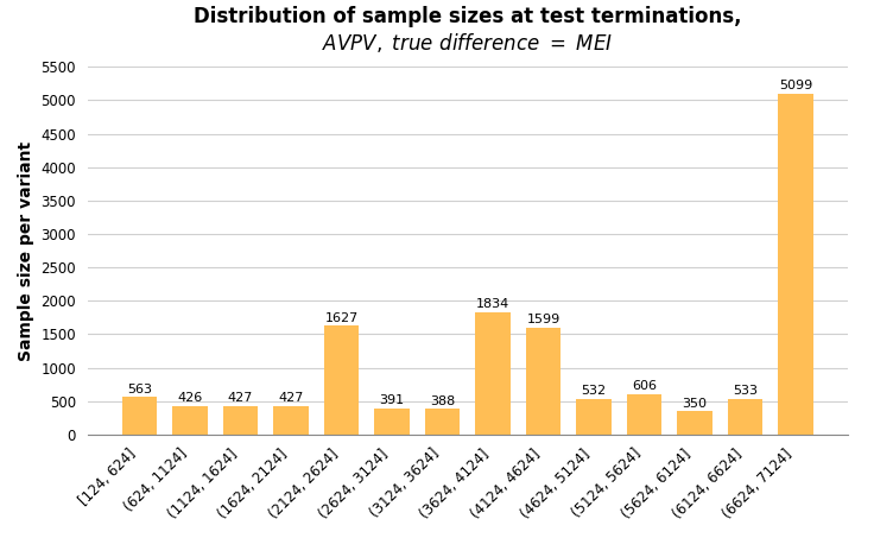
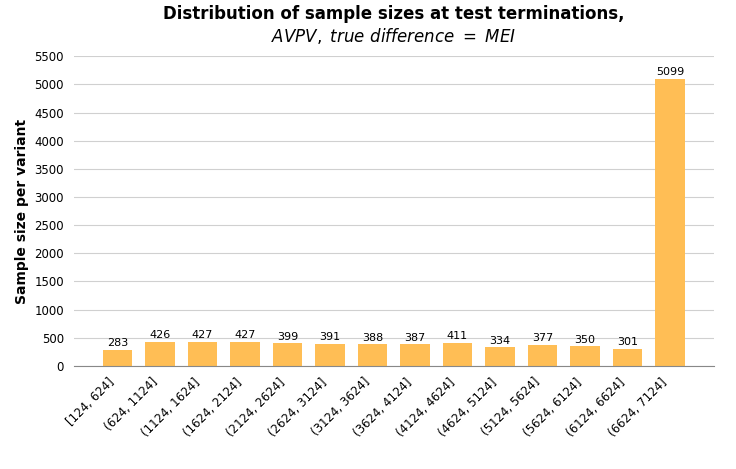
[124, 624]: 563 -> 283
(2124, 2624]: 1627 -> 399
(3624, 4124]: 1834 -> 387
(4124, 4624]: 1599 -> 411
(4624, 5124]: 532 -> 334
(5124, 5624]: 606 -> 377
(6124, 6624]: 533 -> 301
